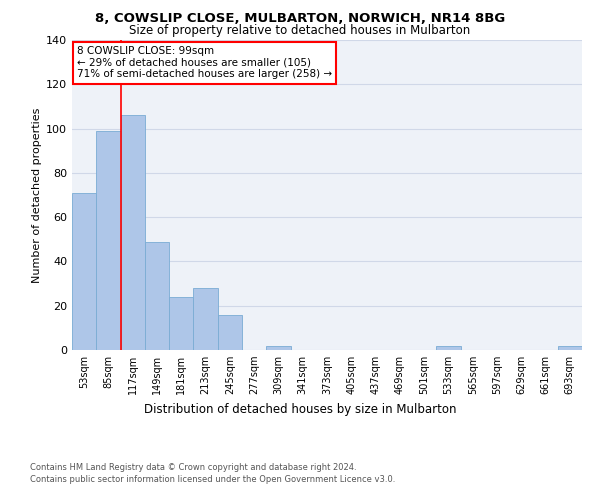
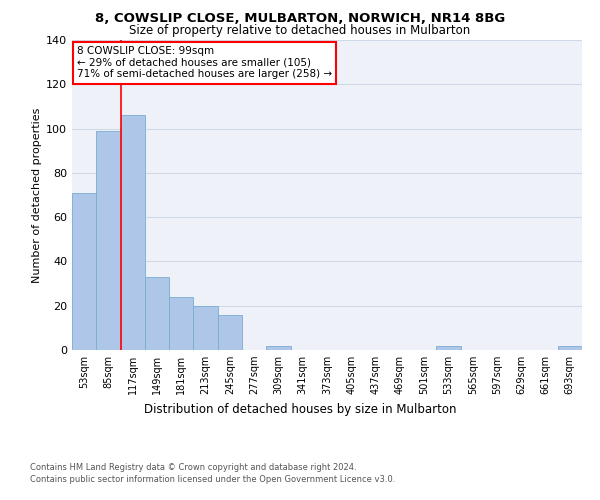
149sqm: 49 -> 33
213sqm: 28 -> 20
